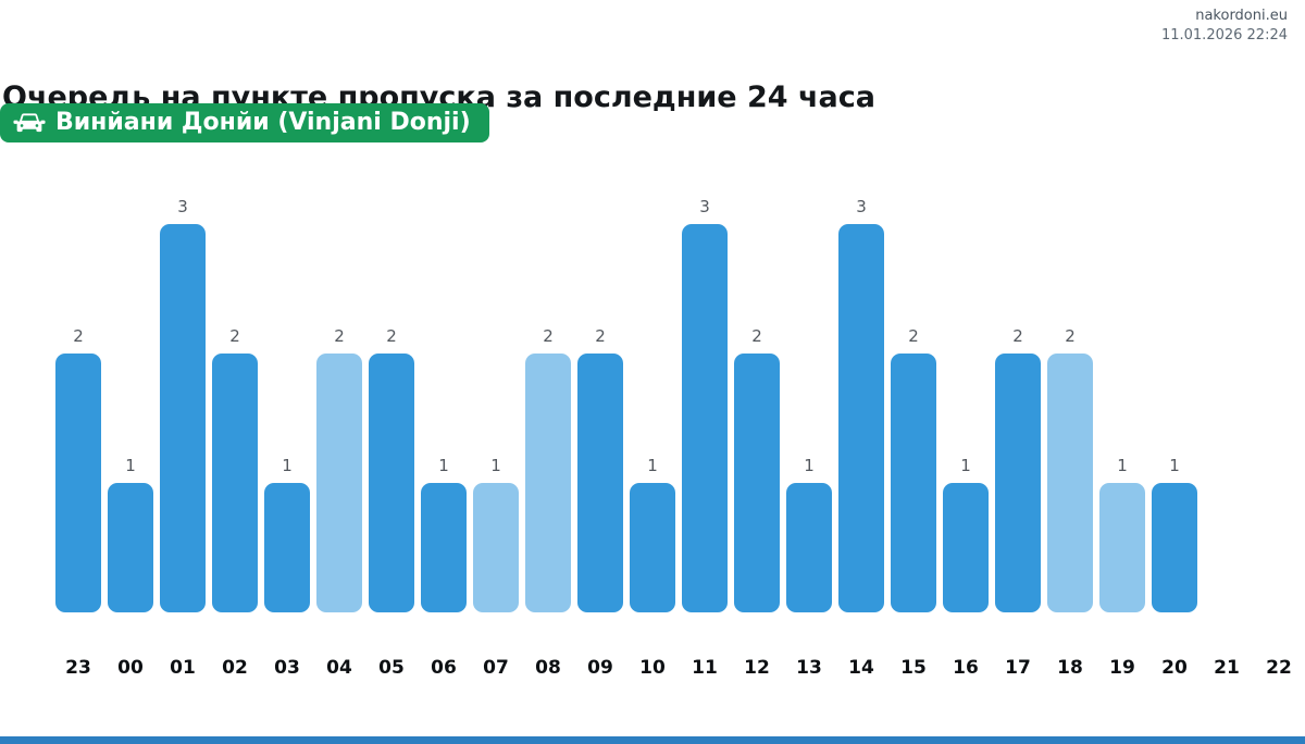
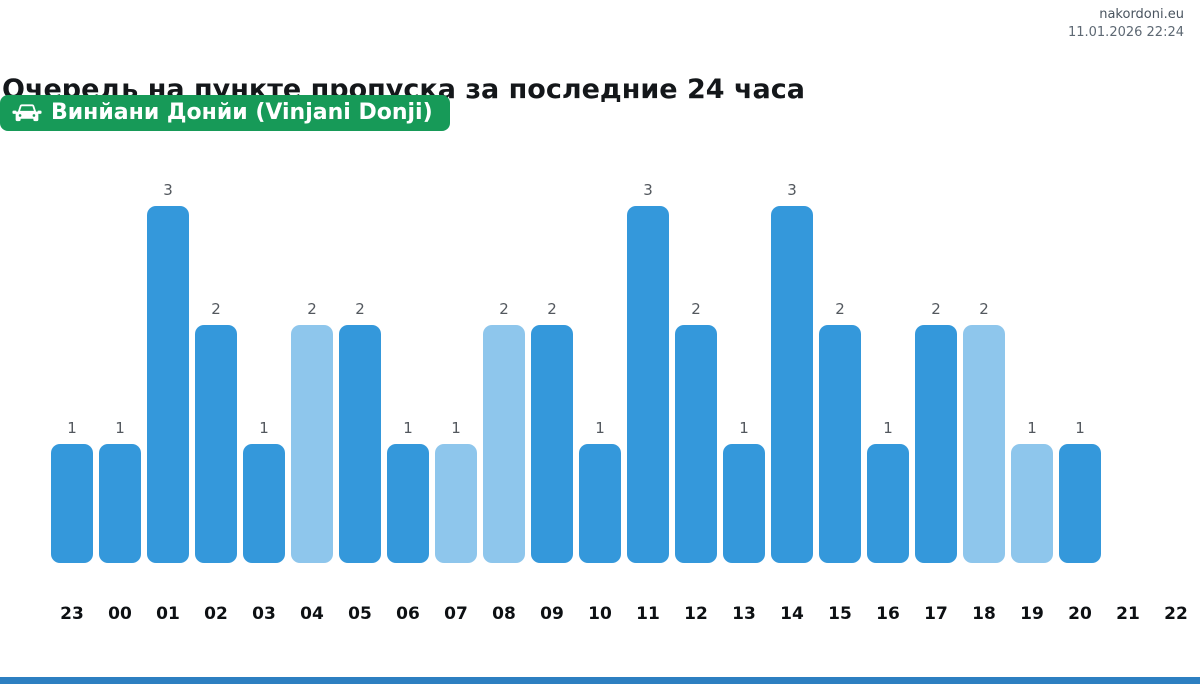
23: 2 -> 1
